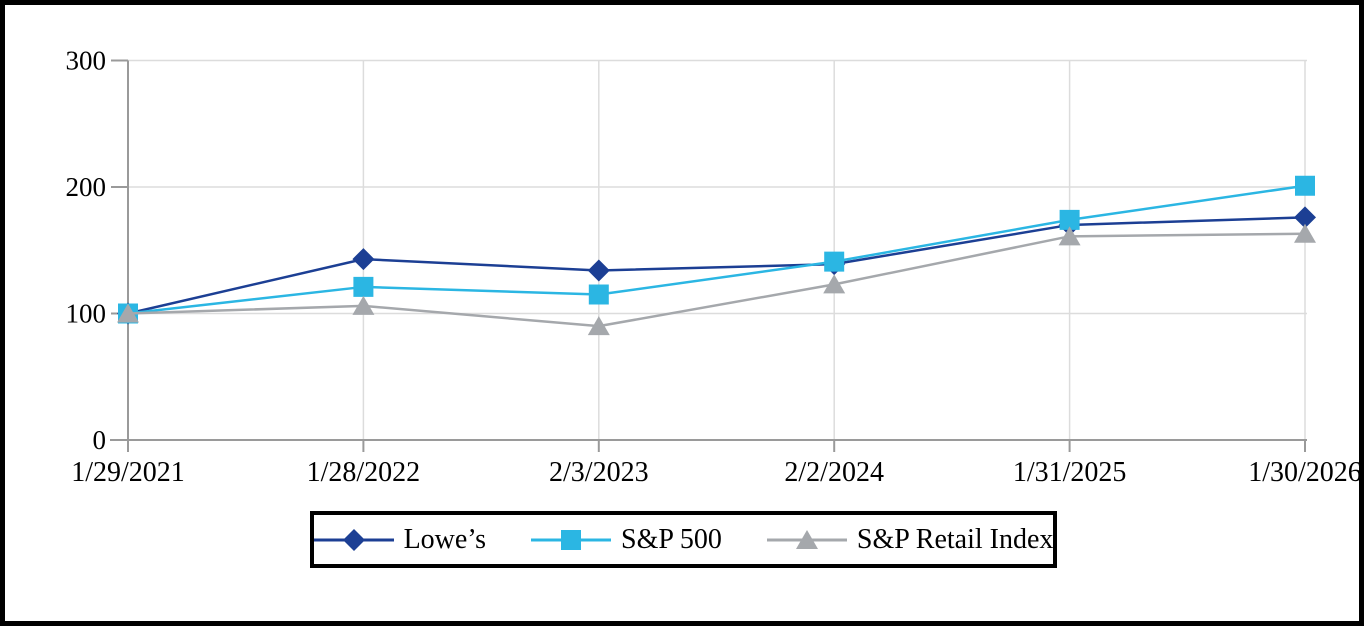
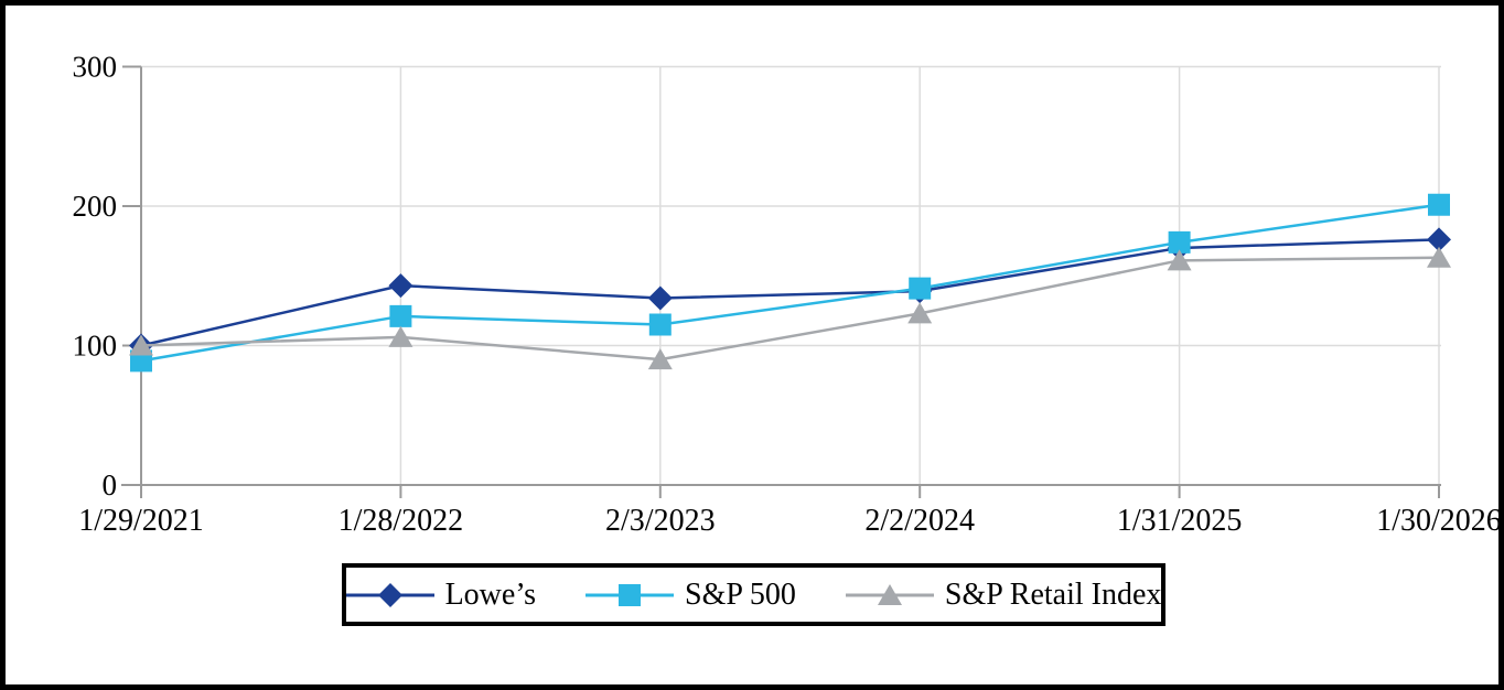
S&P 500/1/29/2021: 100 -> 89
